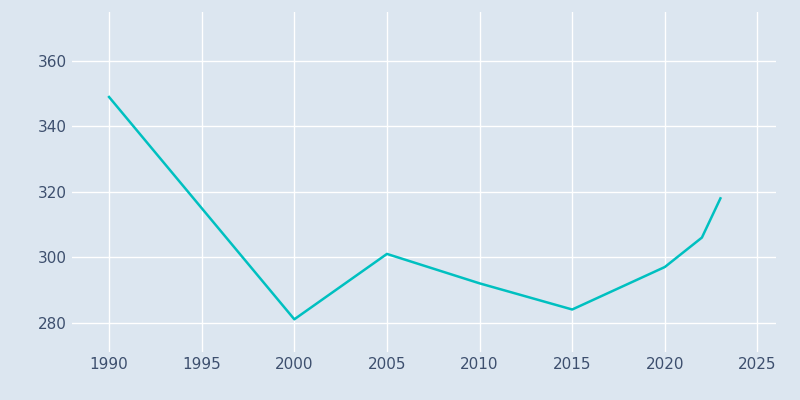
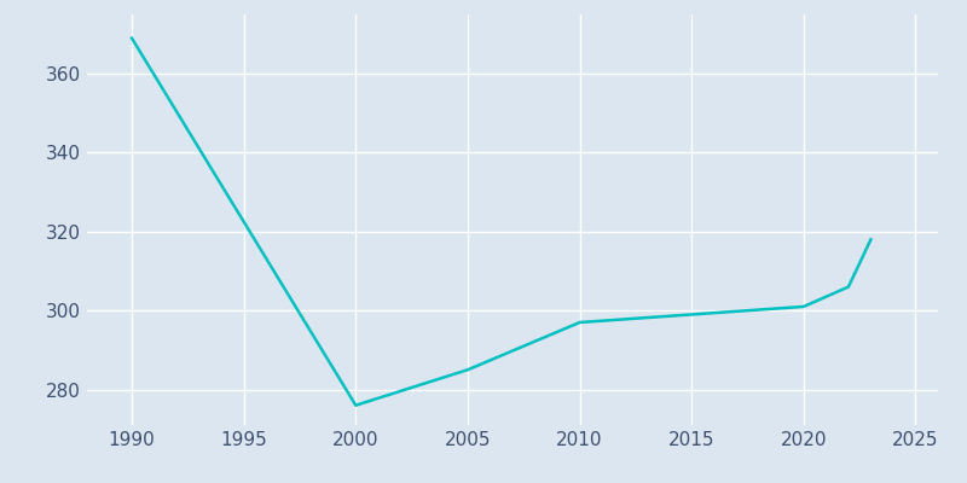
1990: 349 -> 369
2000: 281 -> 276
2005: 301 -> 285
2010: 292 -> 297
2015: 284 -> 299
2020: 297 -> 301
